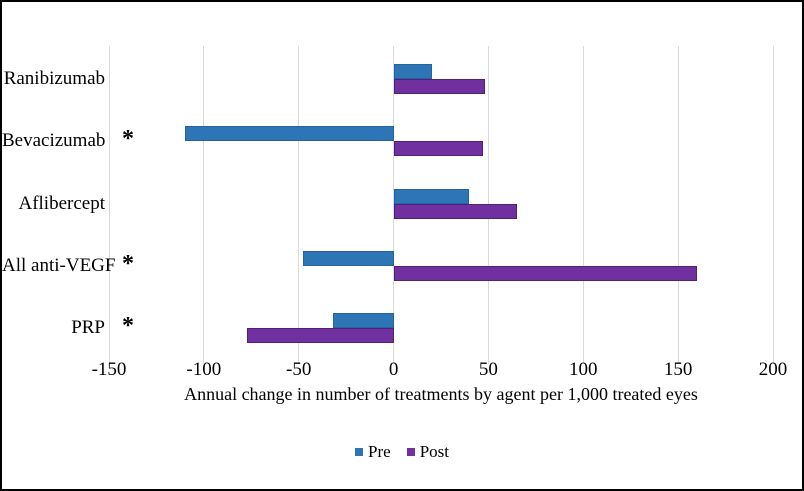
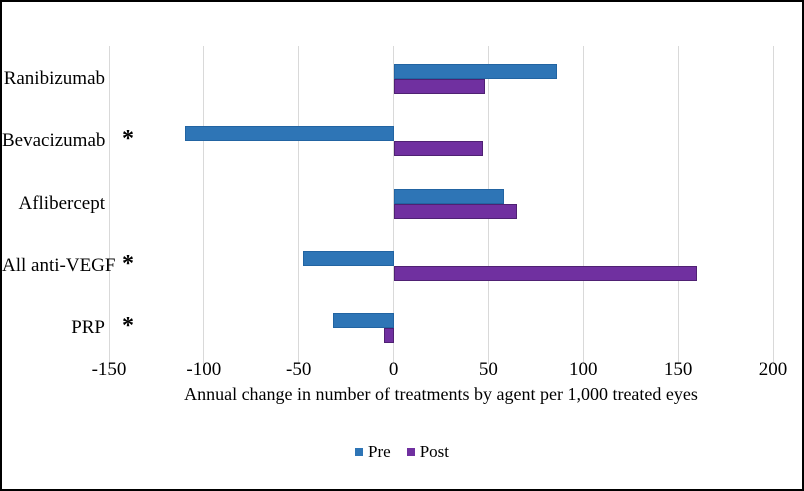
Pre/Ranibizumab: 20 -> 86
Pre/Aflibercept: 40 -> 58
Post/PRP: -77 -> -5
